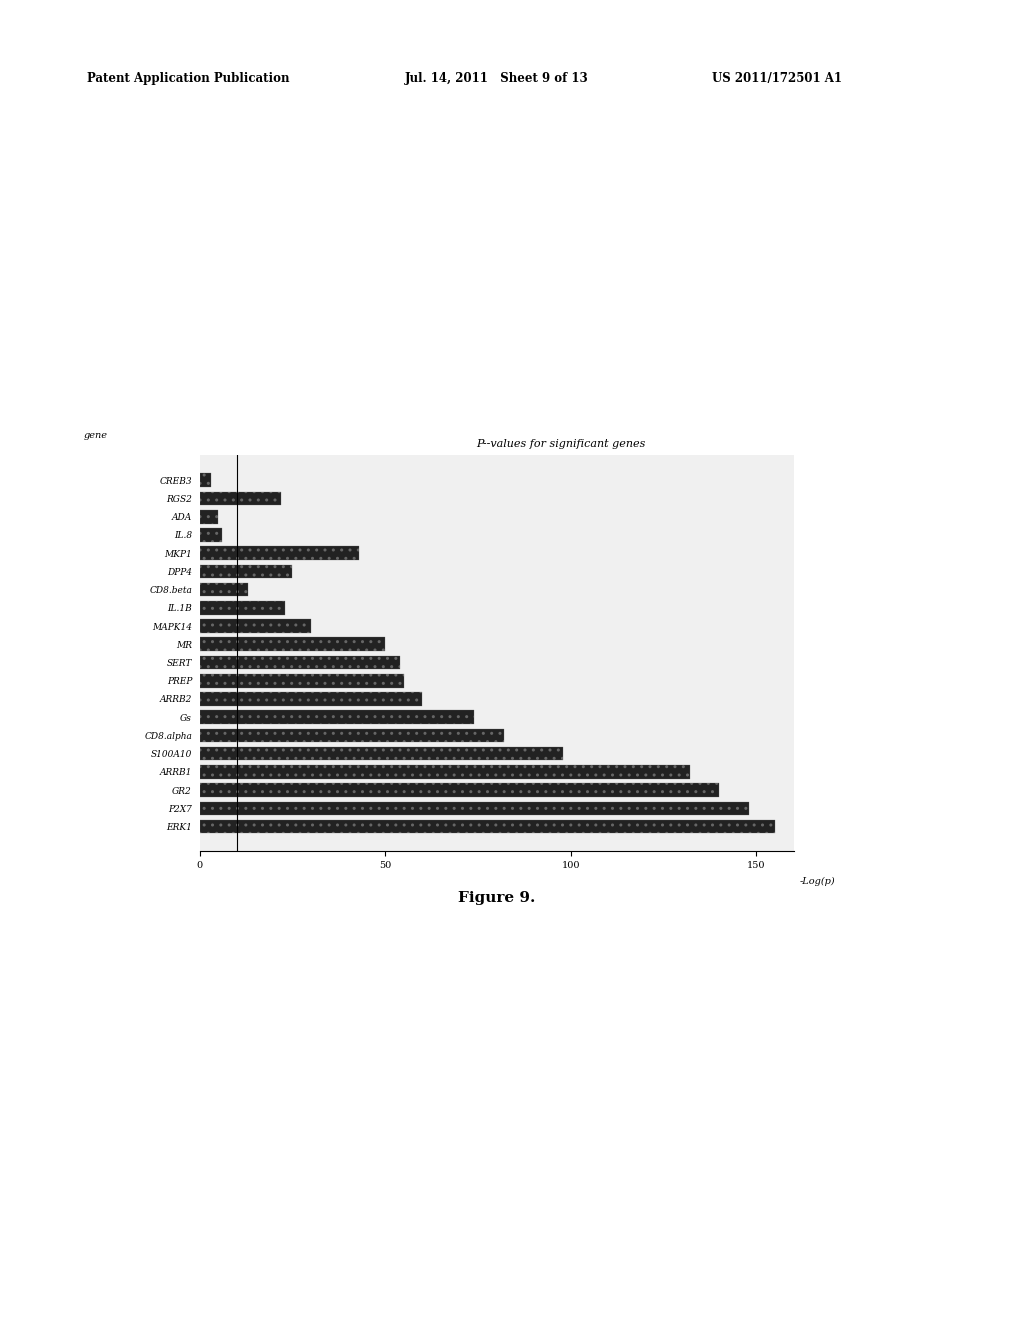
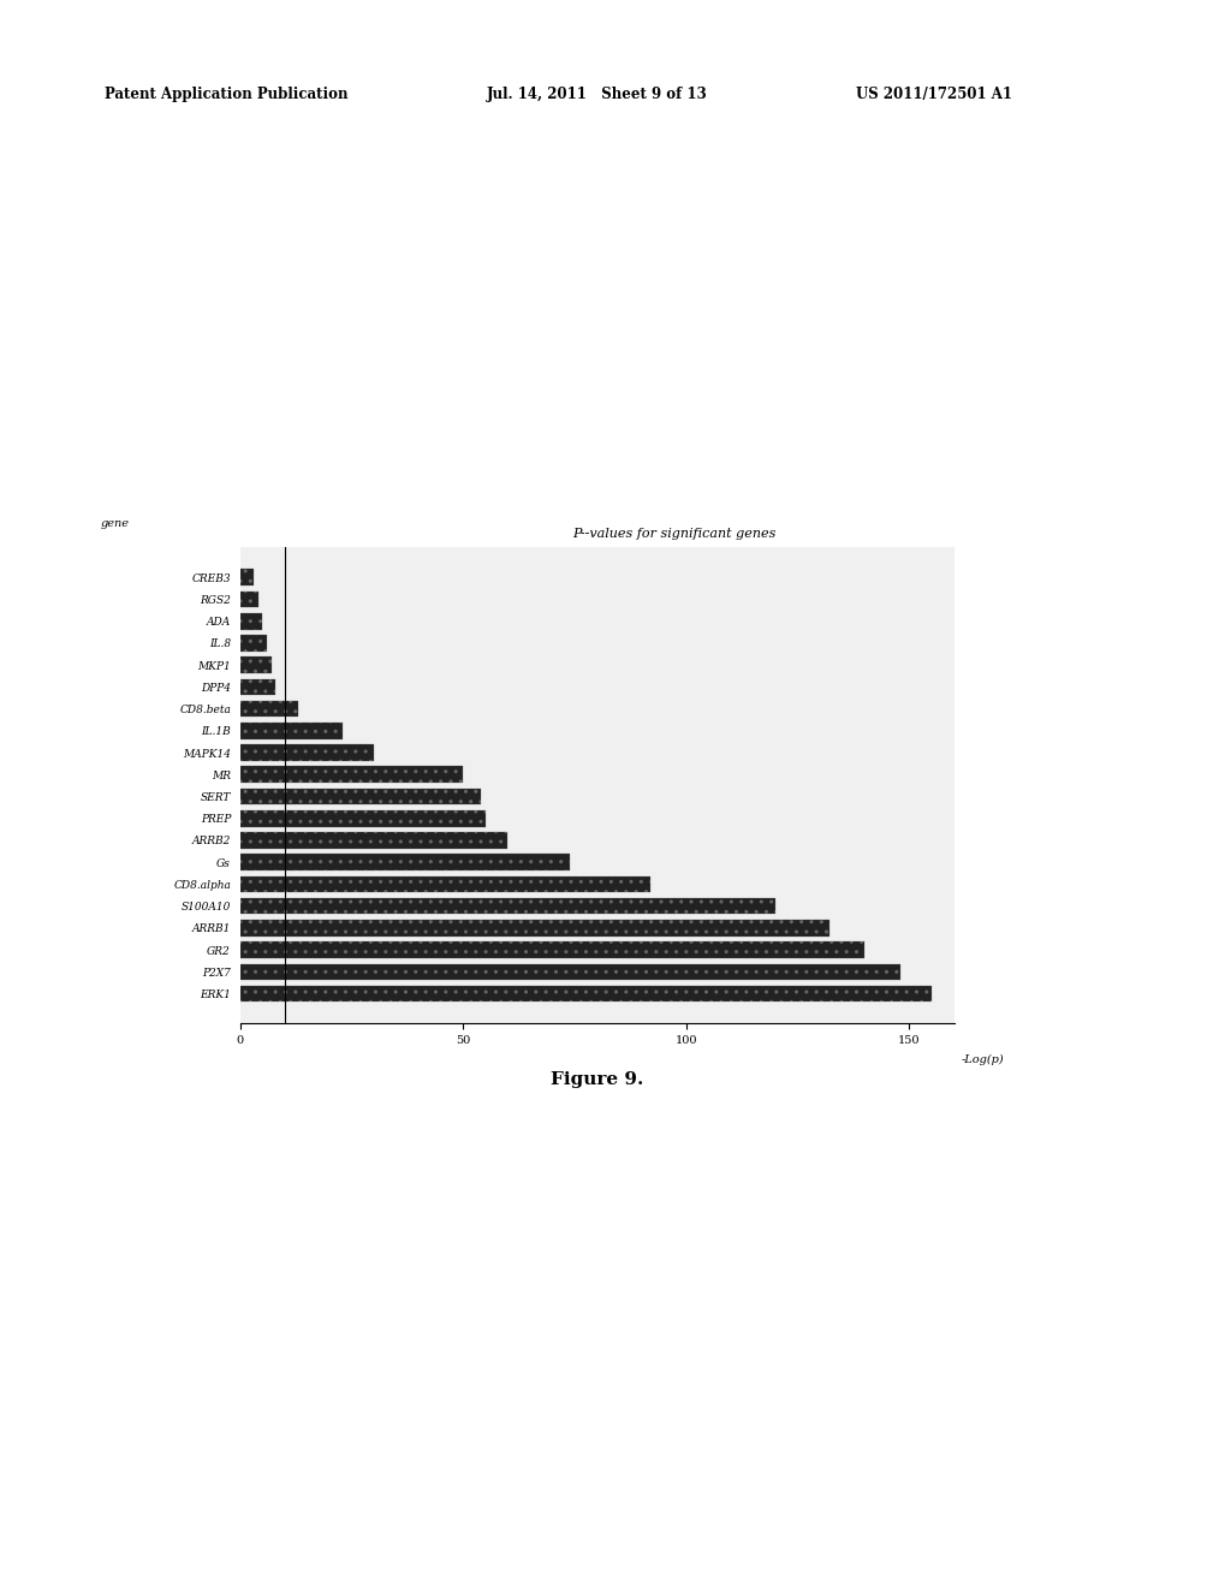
RGS2: 22 -> 4
MKP1: 43 -> 7
DPP4: 25 -> 8
CD8.alpha: 82 -> 92
S100A10: 98 -> 120
